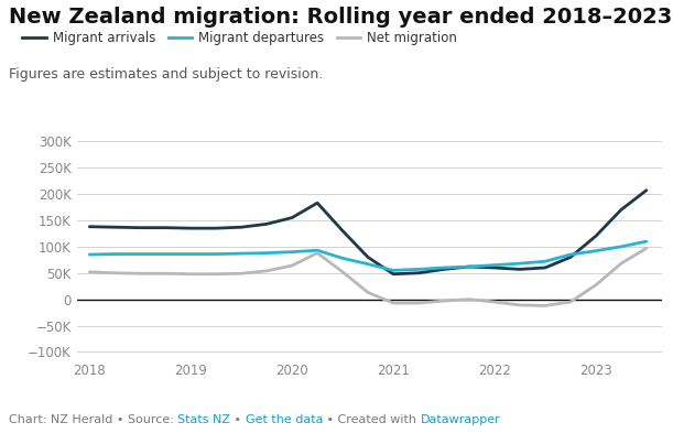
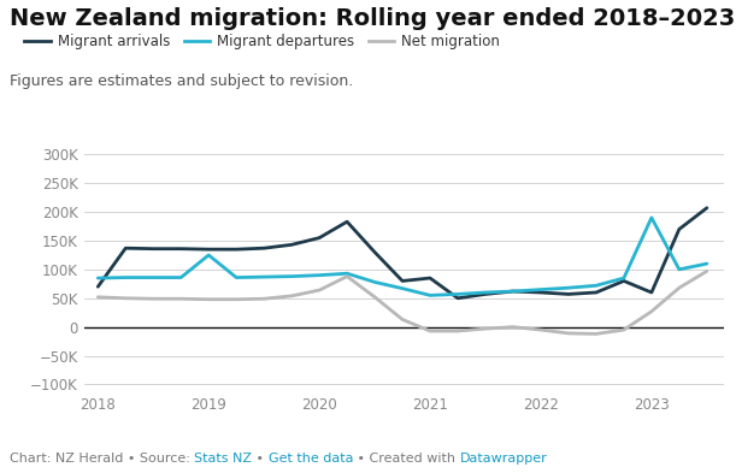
Migrant arrivals/2018: 138K -> 70K
Migrant departures/2019: 86K -> 125K
Migrant arrivals/2021: 48K -> 85K
Migrant arrivals/2023: 120K -> 60K
Migrant departures/2023: 92K -> 190K
